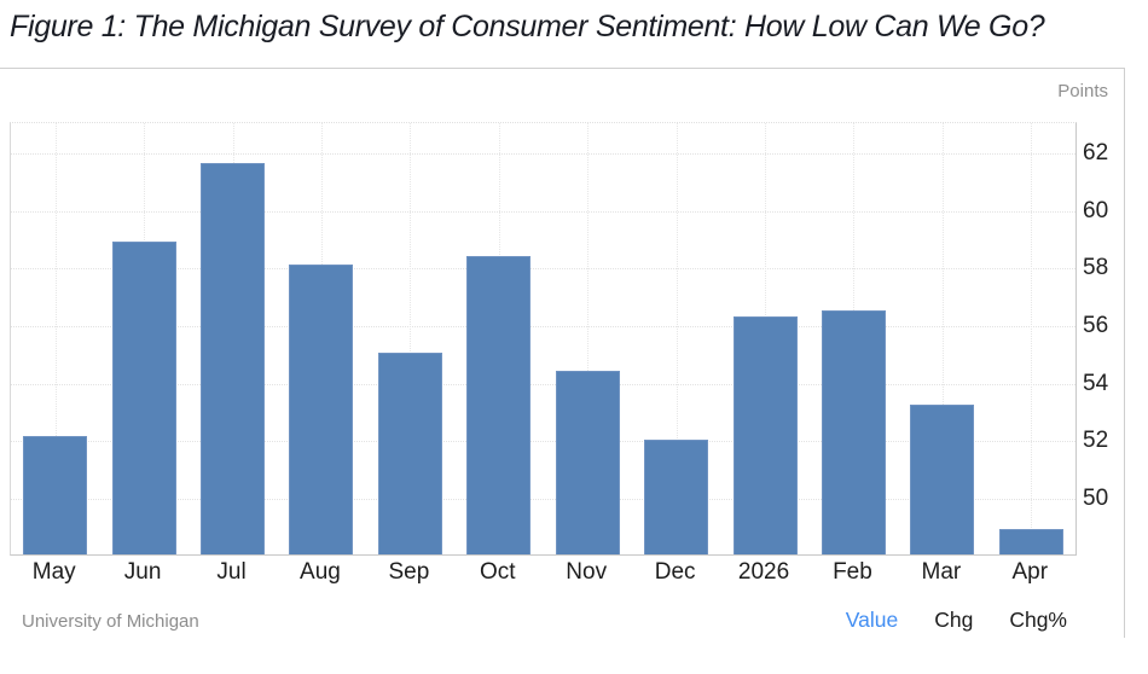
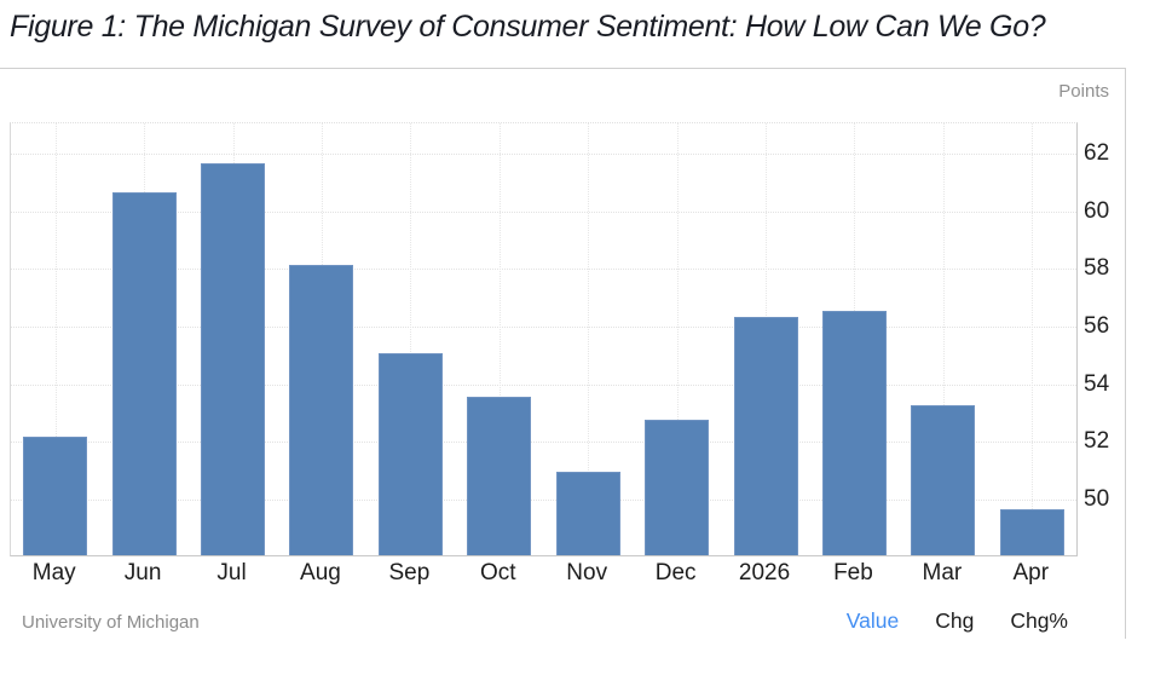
Jun: 59.0 -> 60.7
Oct: 58.5 -> 53.6
Nov: 54.5 -> 51.0
Dec: 52.1 -> 52.8
Apr: 49.0 -> 49.7
